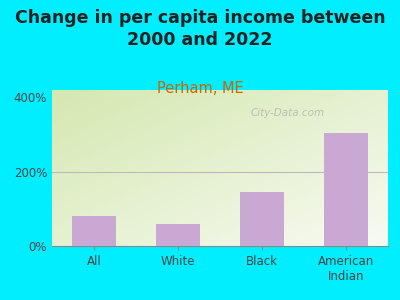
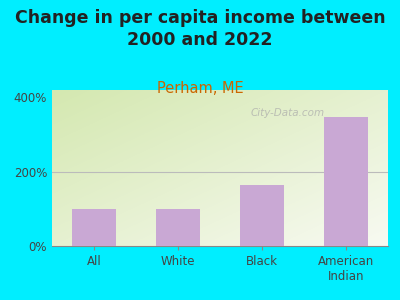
All: 80% -> 100%
White: 60% -> 100%
Black: 145% -> 163%
American Indian: 305% -> 347%
